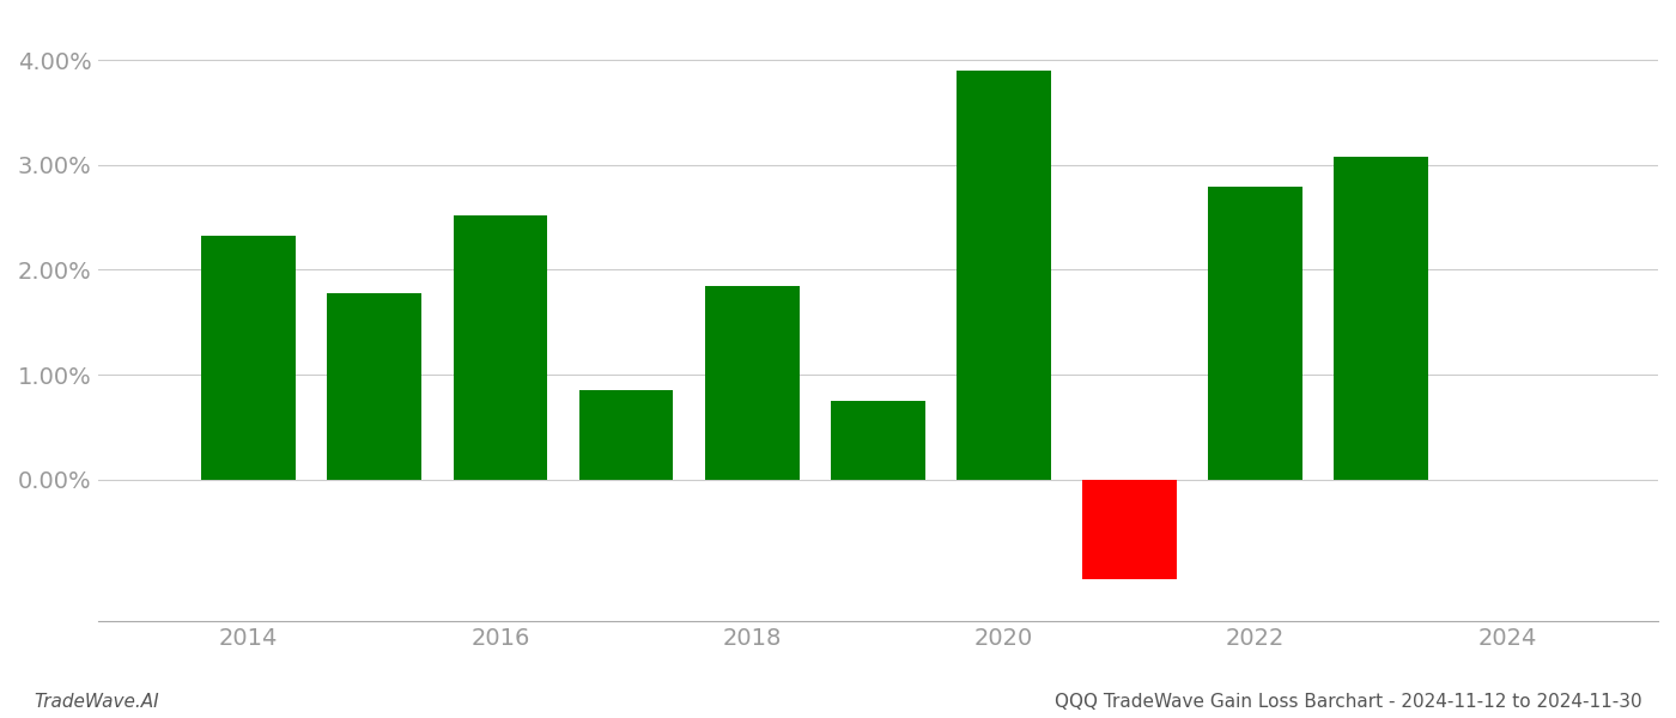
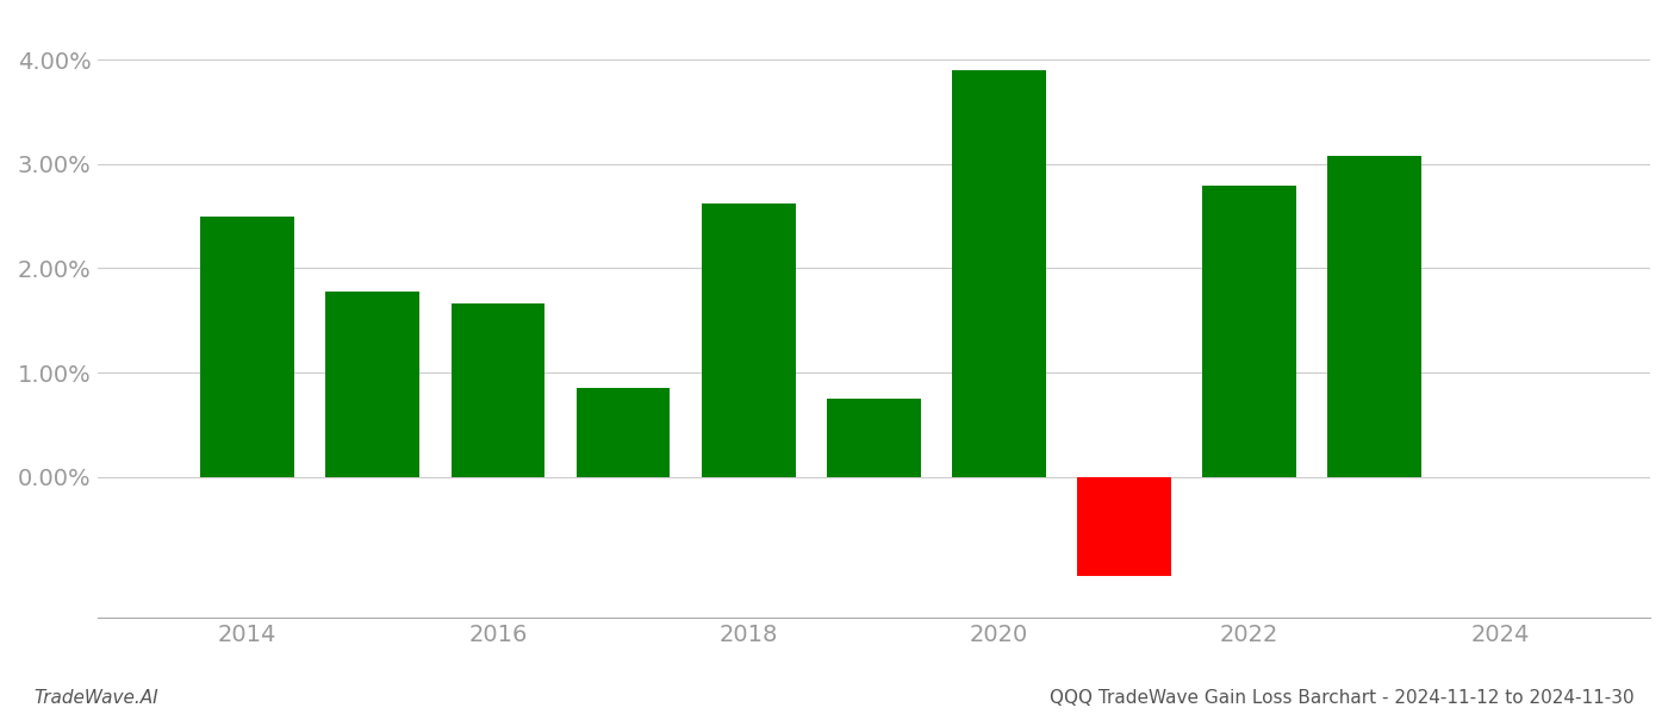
2014: 2.32% -> 2.50%
2016: 2.52% -> 1.66%
2018: 1.84% -> 2.62%
